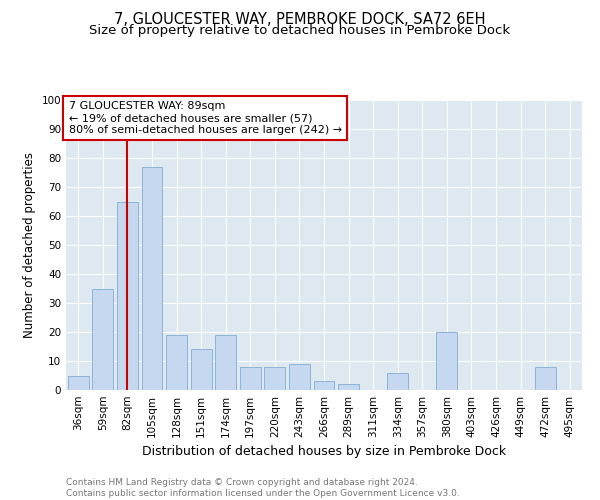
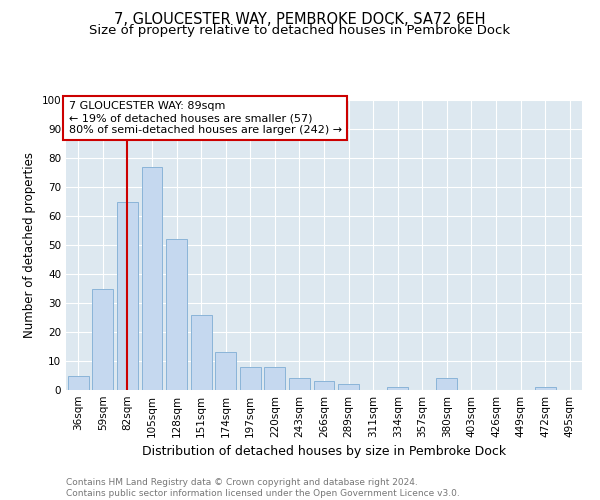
128sqm: 19 -> 52
151sqm: 14 -> 26
174sqm: 19 -> 13
243sqm: 9 -> 4
334sqm: 6 -> 1
380sqm: 20 -> 4
472sqm: 8 -> 1
